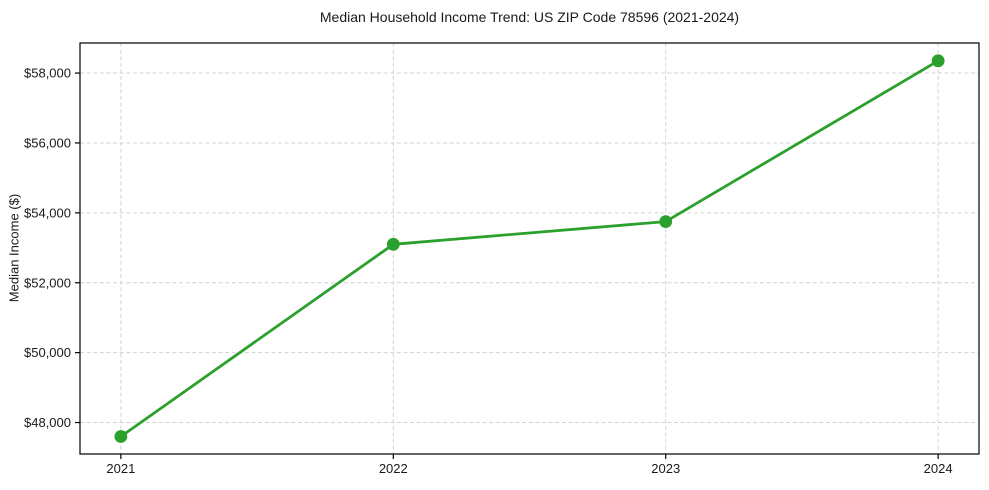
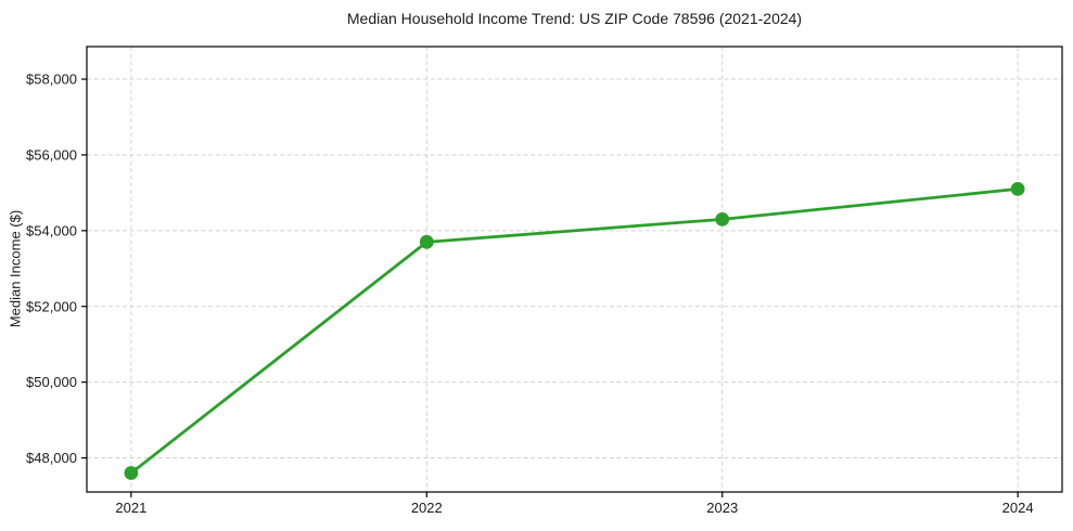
2022: $53100 -> $53700
2023: $53800 -> $54300
2024: $58400 -> $55100
